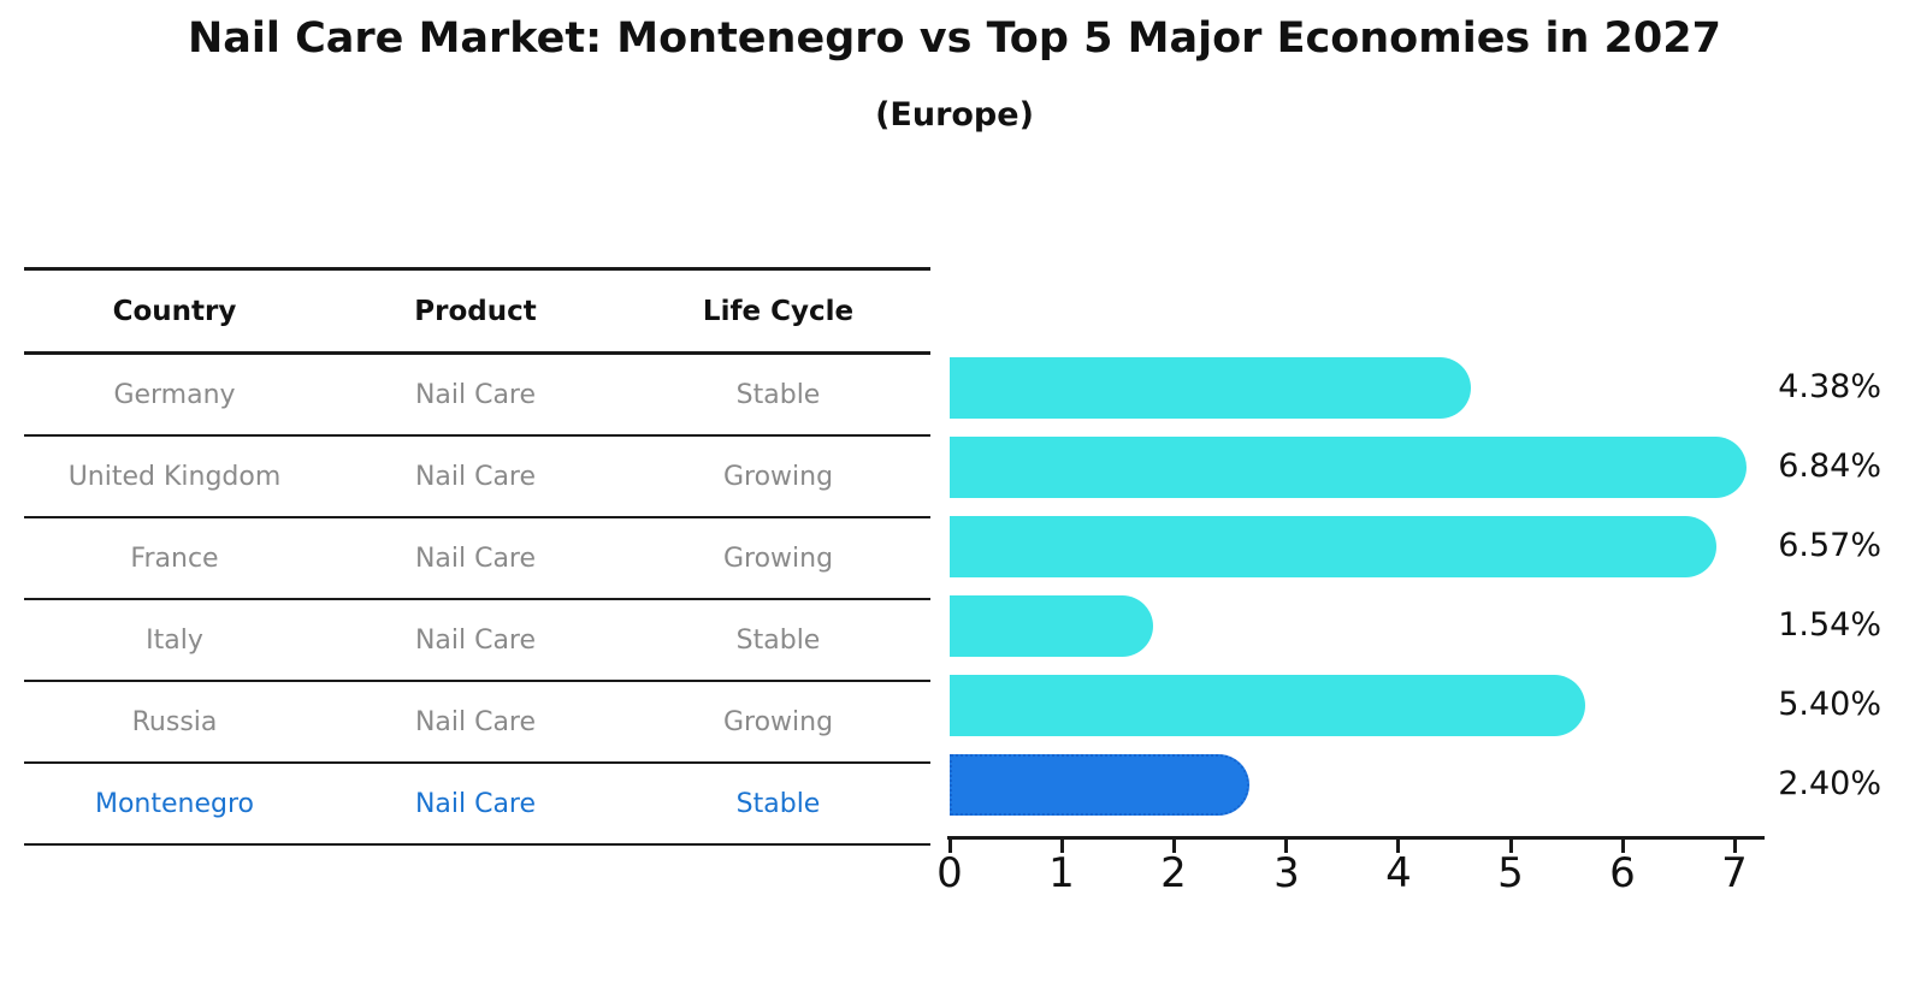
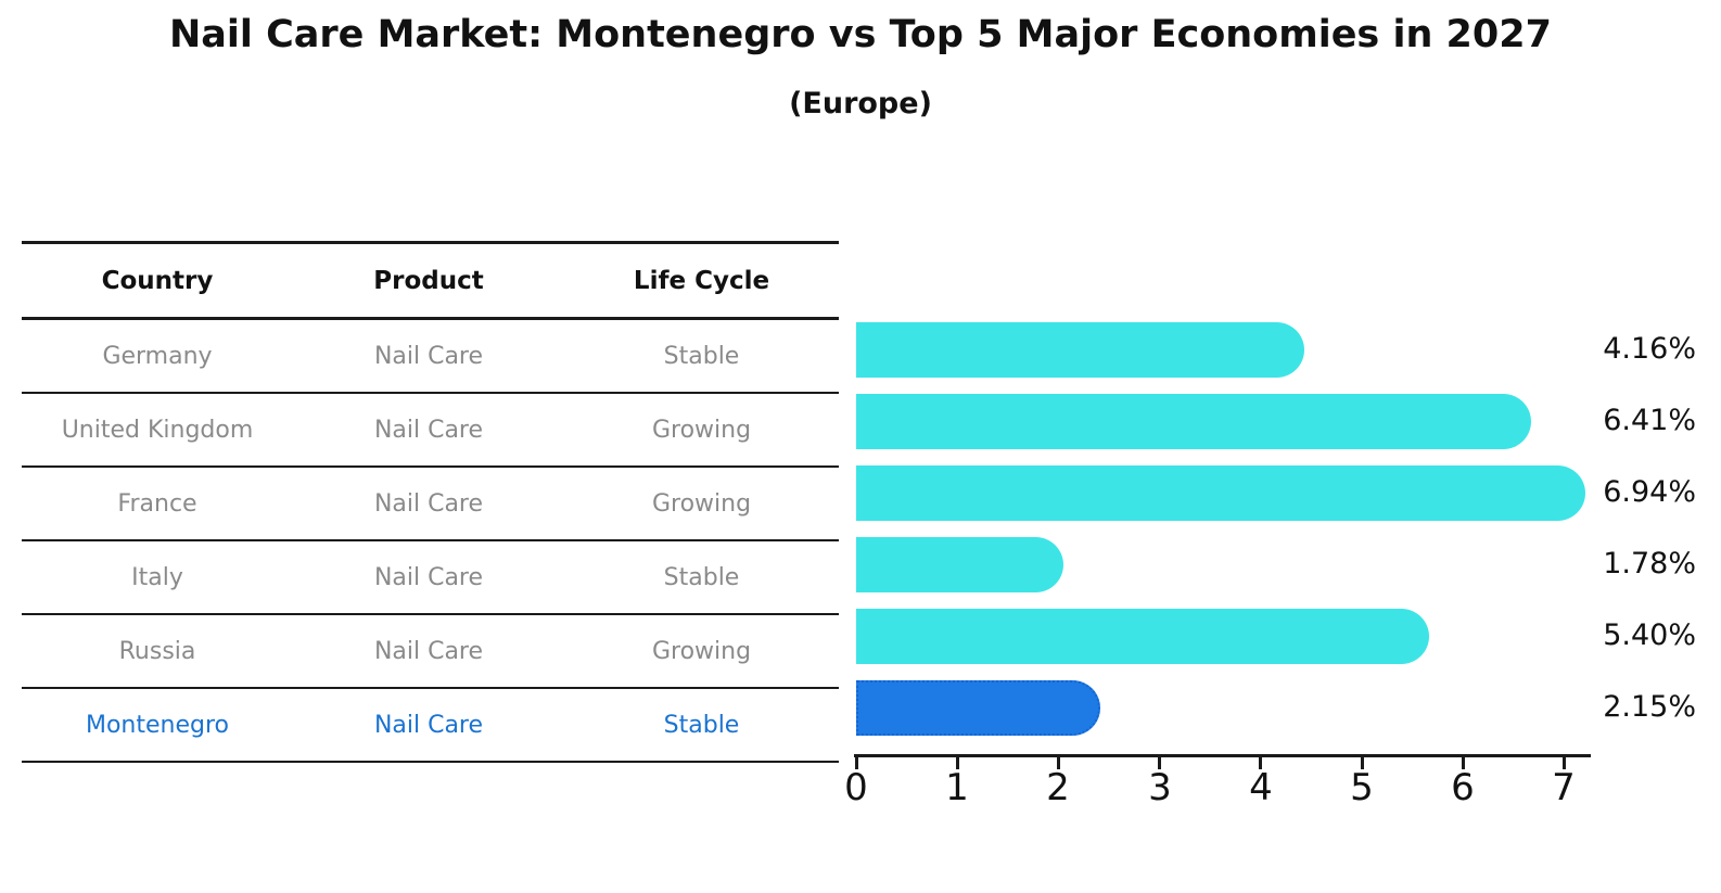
Germany: 4.38% -> 4.16%
United Kingdom: 6.84% -> 6.41%
France: 6.57% -> 6.94%
Italy: 1.54% -> 1.78%
Montenegro: 2.40% -> 2.15%
